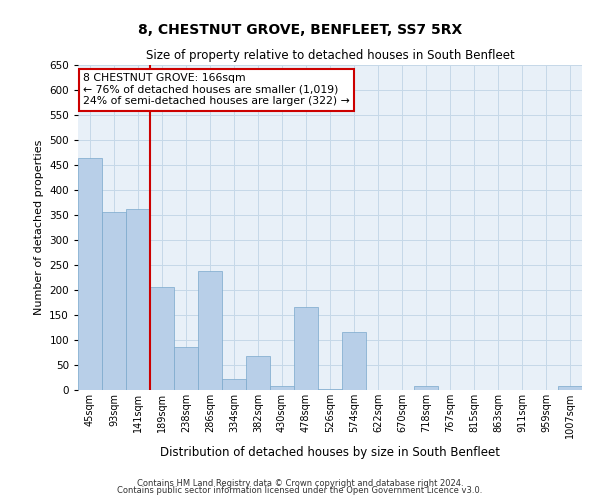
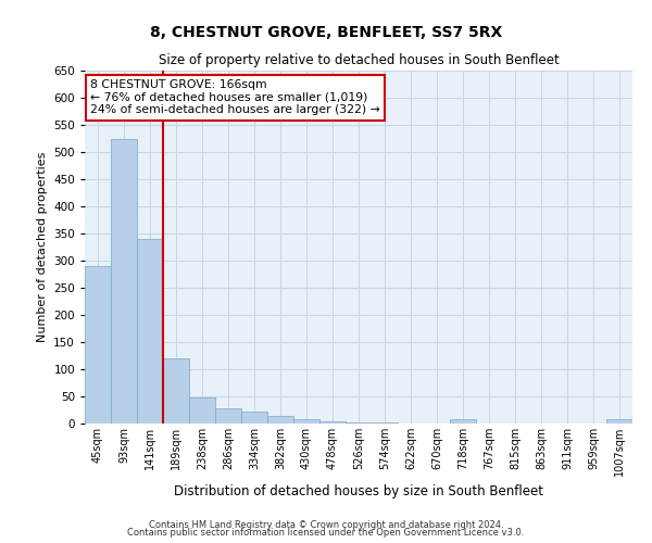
45sqm: 464 -> 290
93sqm: 356 -> 525
141sqm: 362 -> 340
189sqm: 206 -> 120
238sqm: 86 -> 48
286sqm: 238 -> 28
382sqm: 68 -> 15
478sqm: 166 -> 5
574sqm: 116 -> 3
